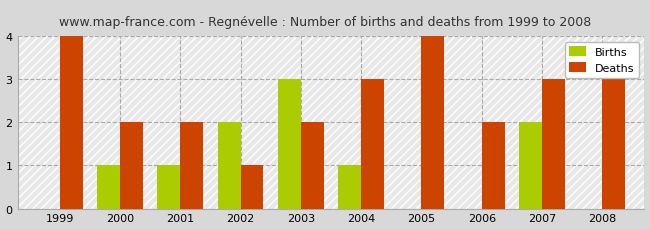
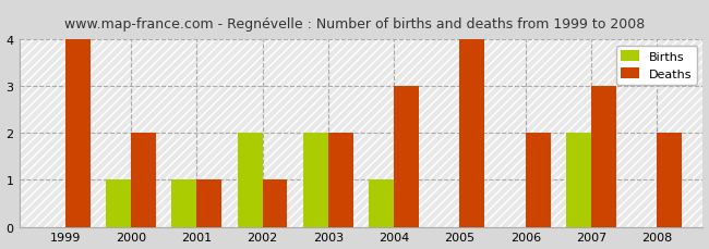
Deaths/2001: 2 -> 1
Births/2003: 3 -> 2
Deaths/2008: 3 -> 2
